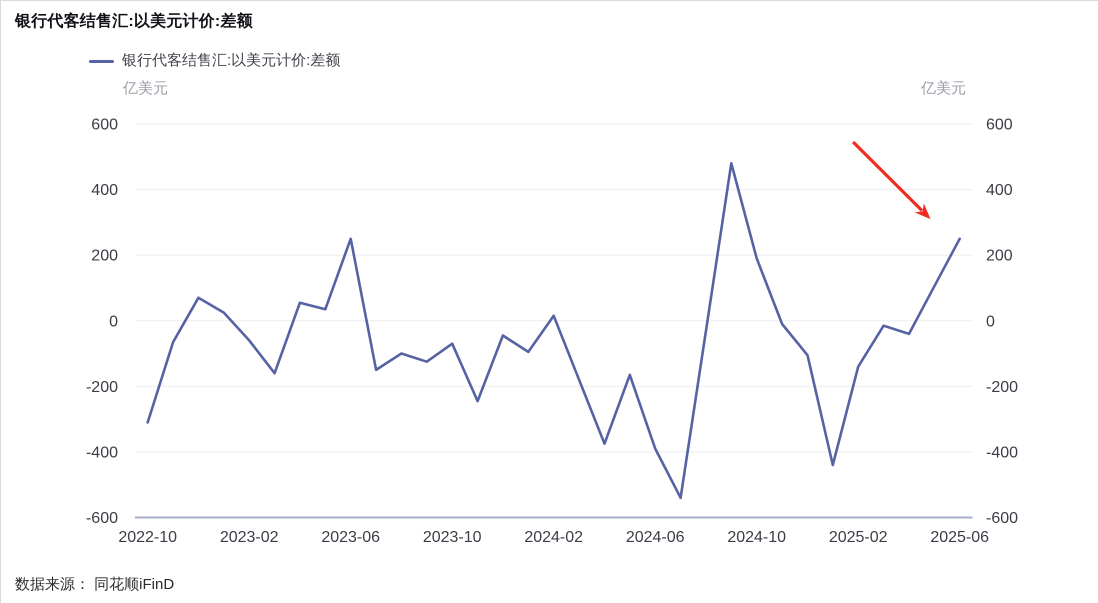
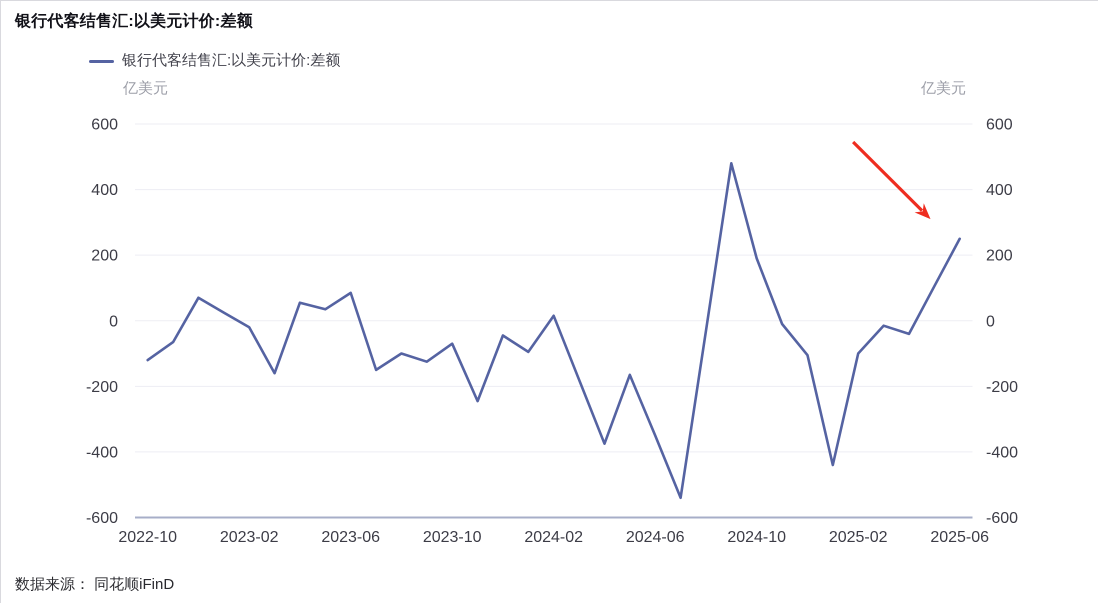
2022-10: -310 -> -120
2023-02: -60 -> -20
2023-06: 250 -> 80
2024-06: -390 -> -350
2025-02: -140 -> -100
